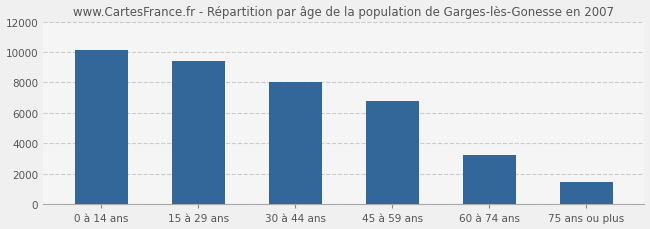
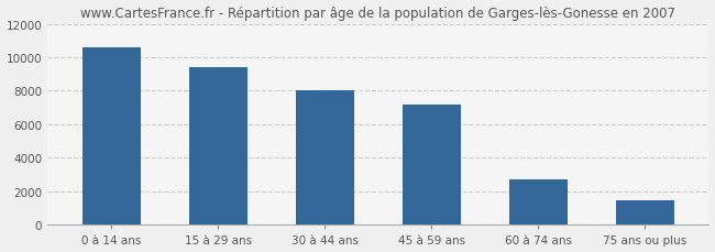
0 à 14 ans: 10200 -> 10600
45 à 59 ans: 6800 -> 7200
60 à 74 ans: 3200 -> 2700
